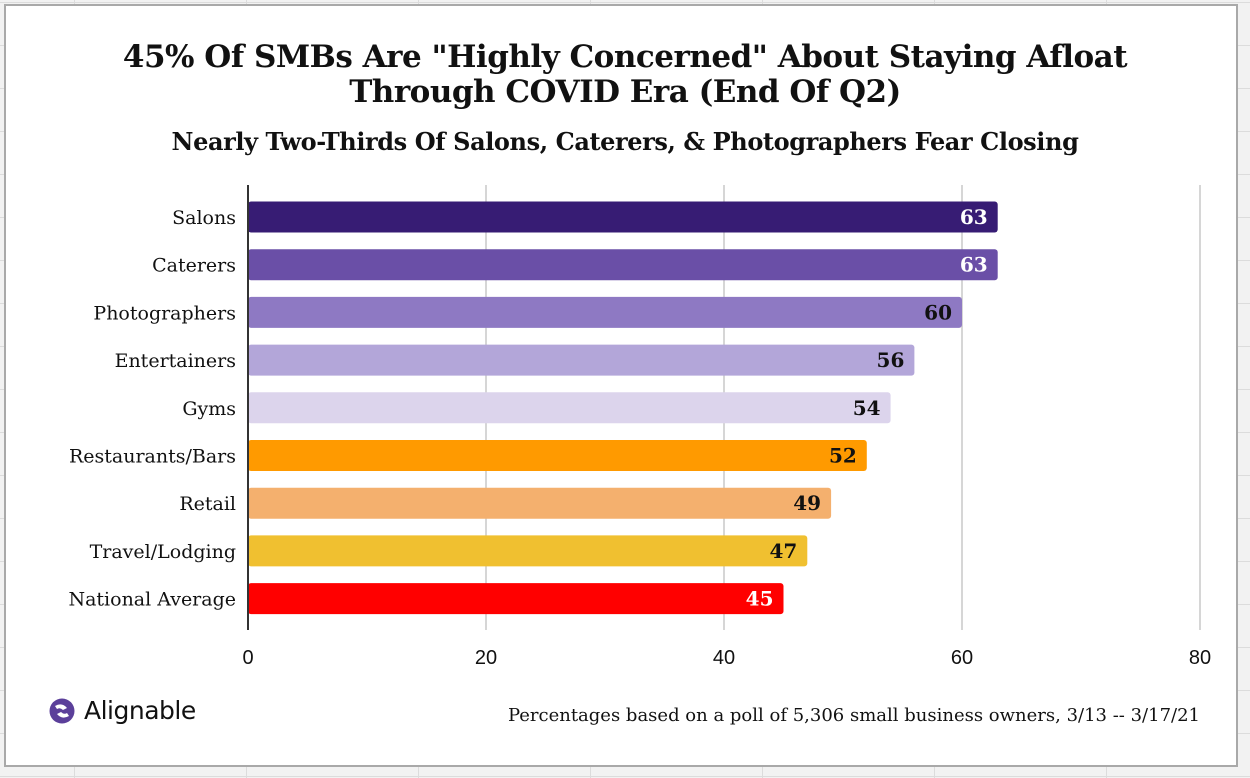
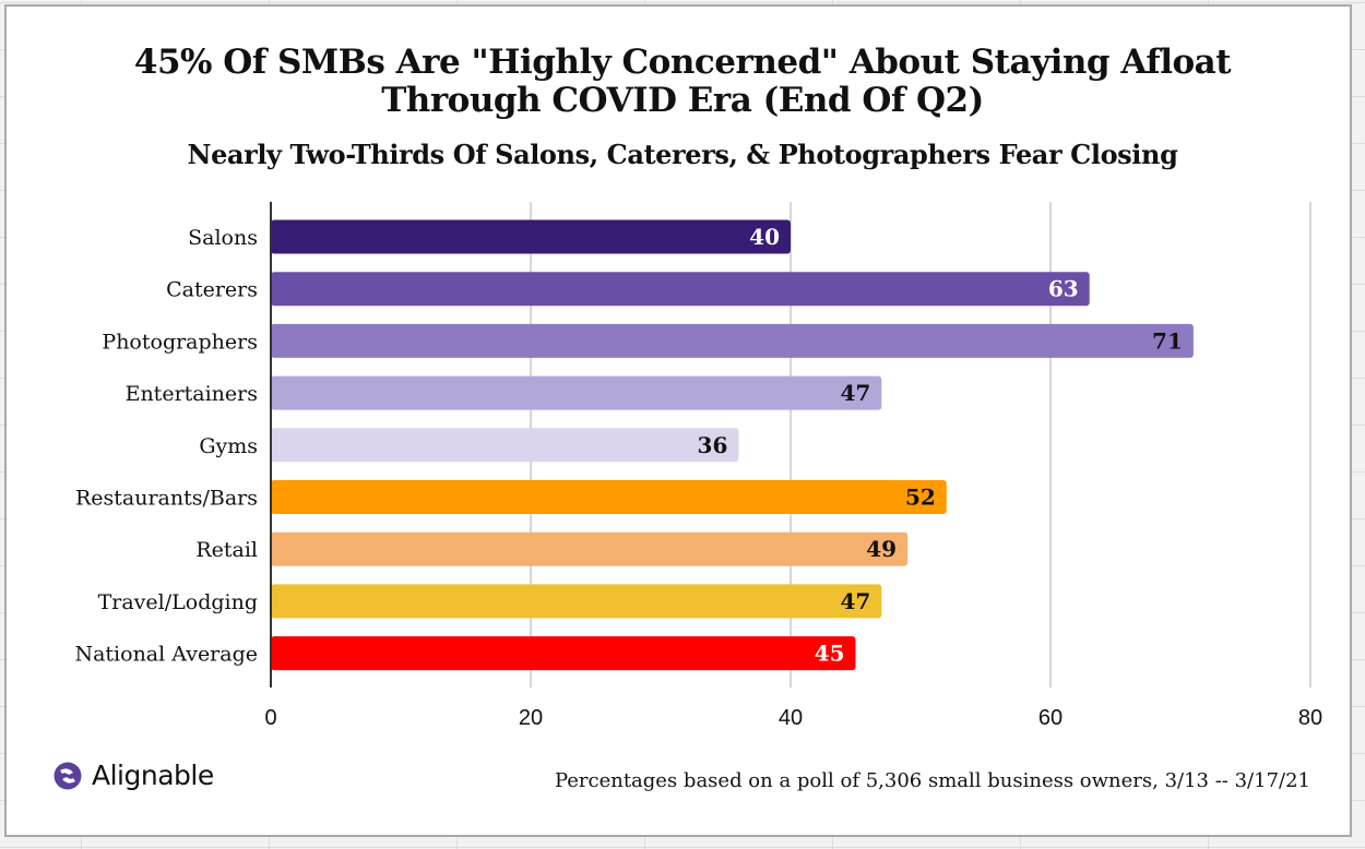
Salons: 63 -> 40
Photographers: 60 -> 71
Entertainers: 56 -> 47
Gyms: 54 -> 36
